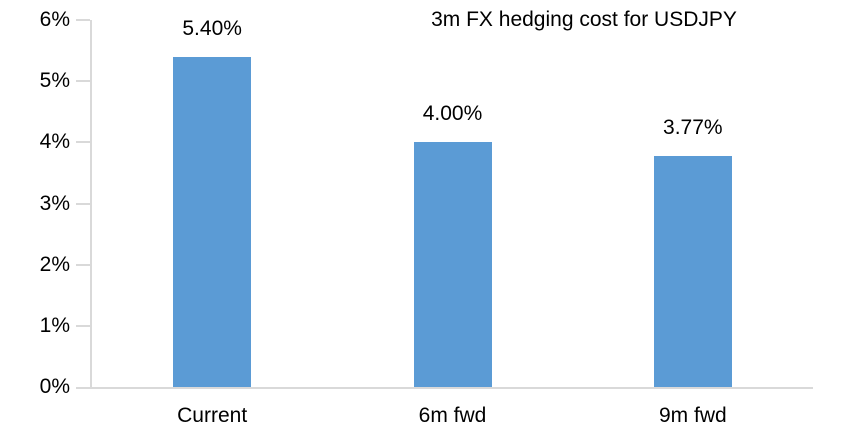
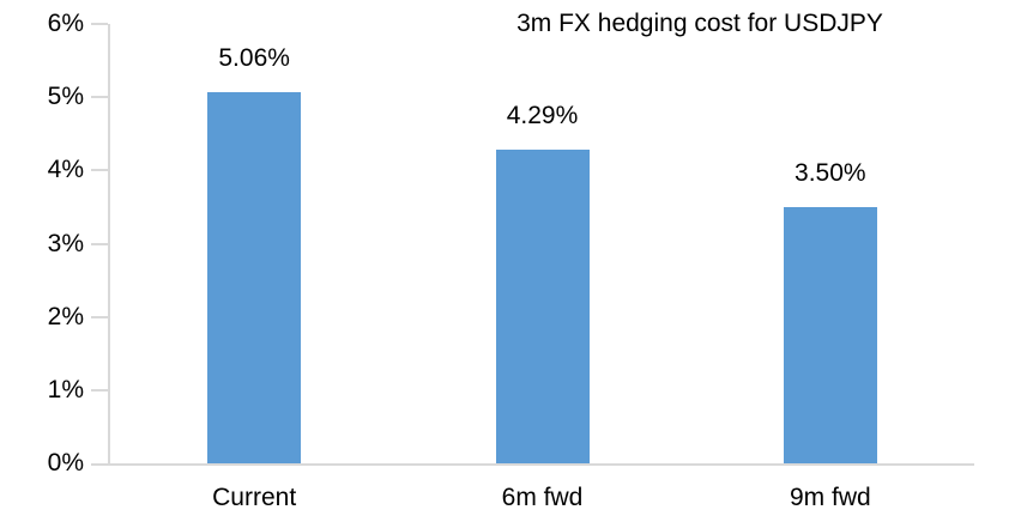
Current: 5.40% -> 5.06%
6m fwd: 4.00% -> 4.29%
9m fwd: 3.77% -> 3.50%
